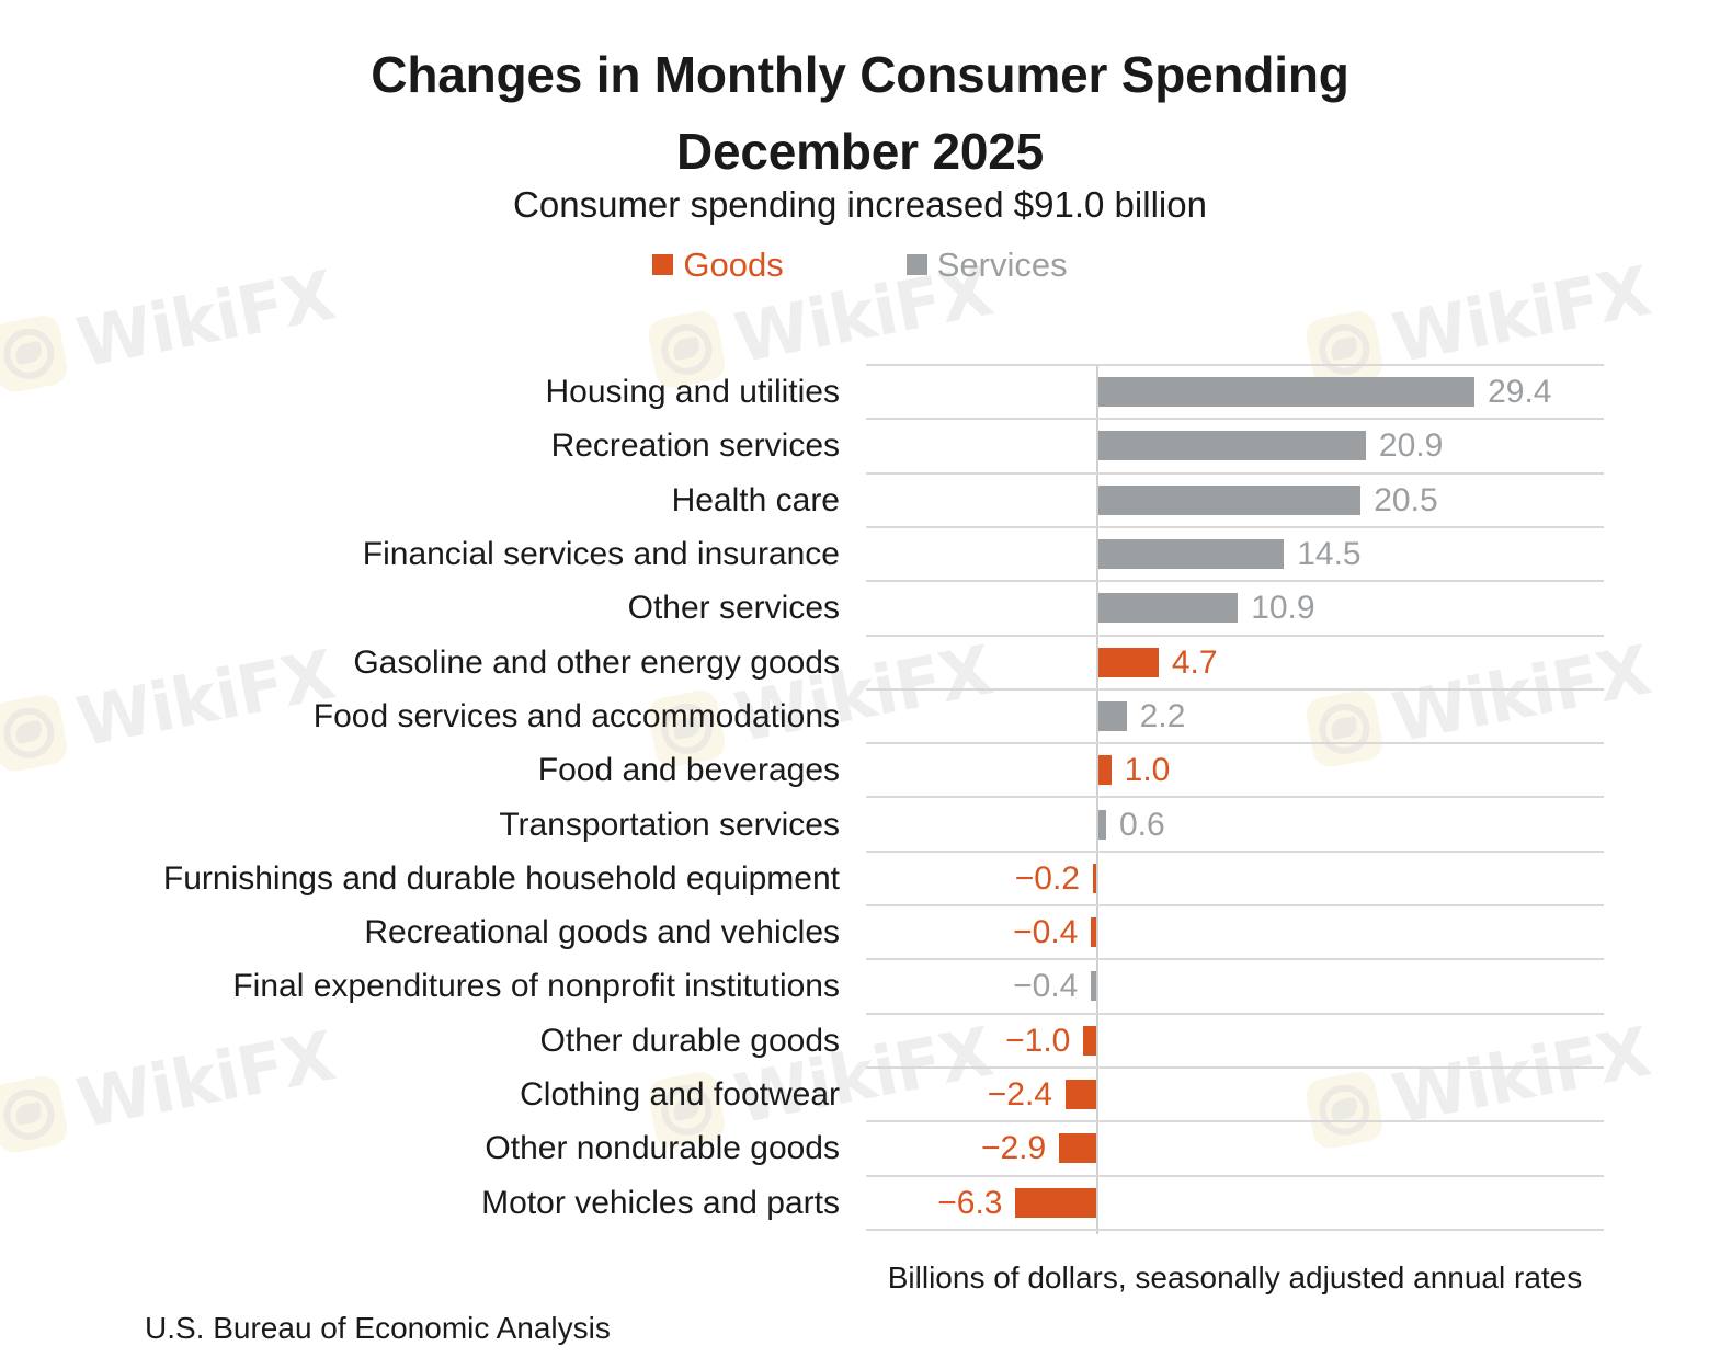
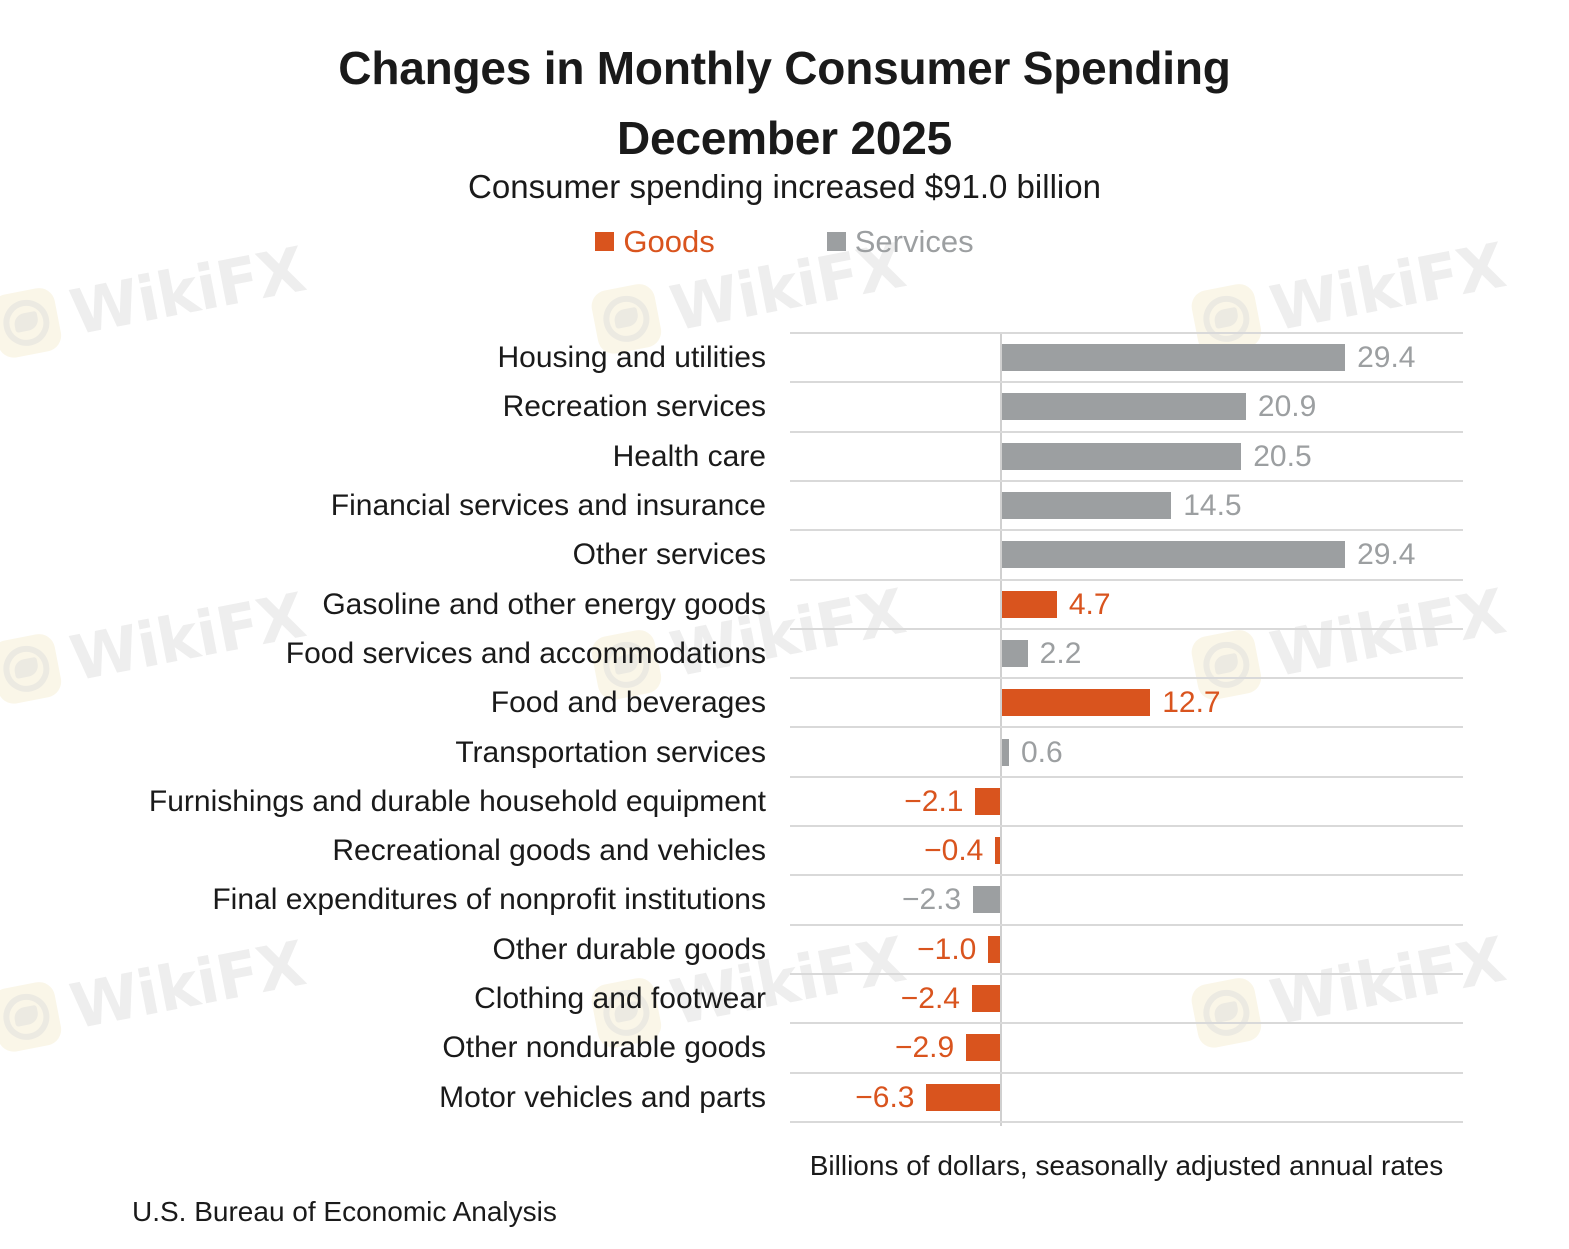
Other services: 10.9 -> 29.4
Food and beverages: 1.0 -> 12.7
Furnishings and durable household equipment: −0.2 -> −2.1
Final expenditures of nonprofit institutions: −0.4 -> −2.3
